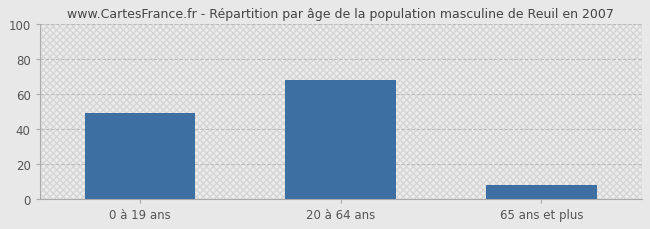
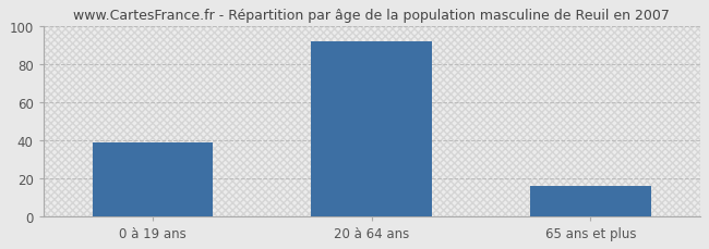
0 à 19 ans: 49 -> 39
20 à 64 ans: 68 -> 92
65 ans et plus: 8 -> 16
